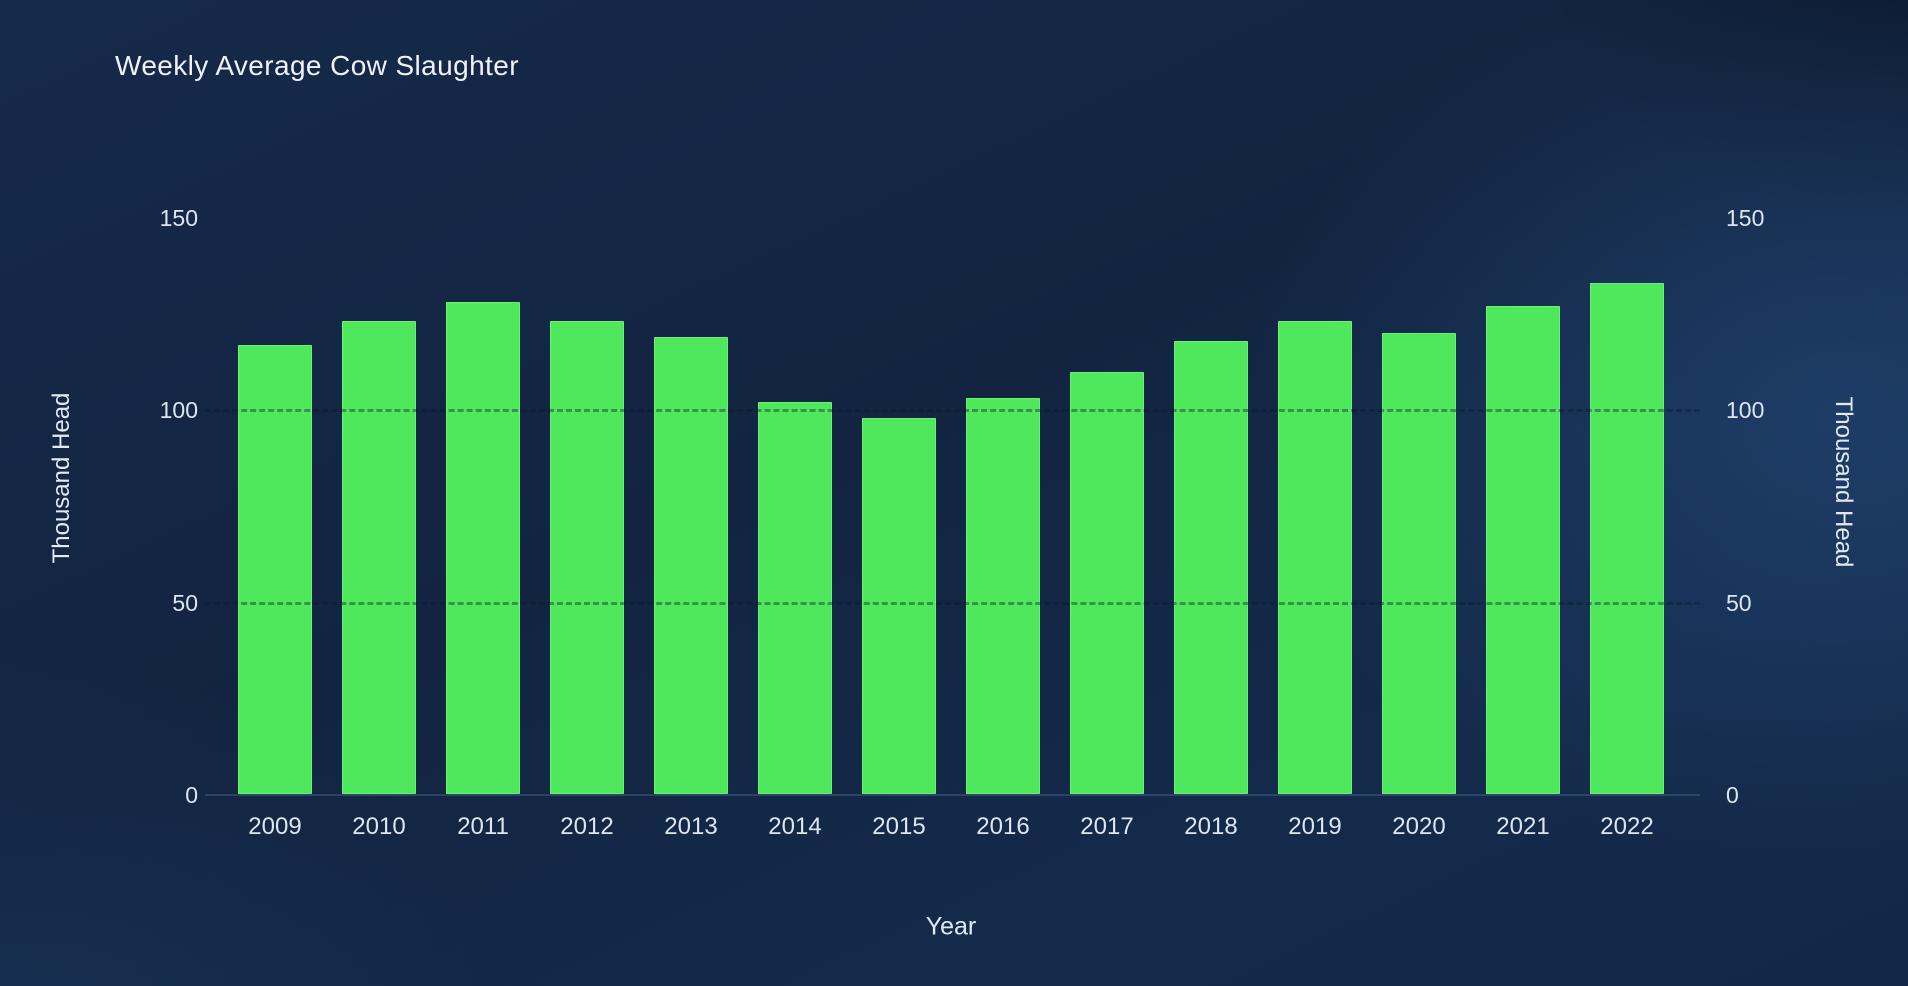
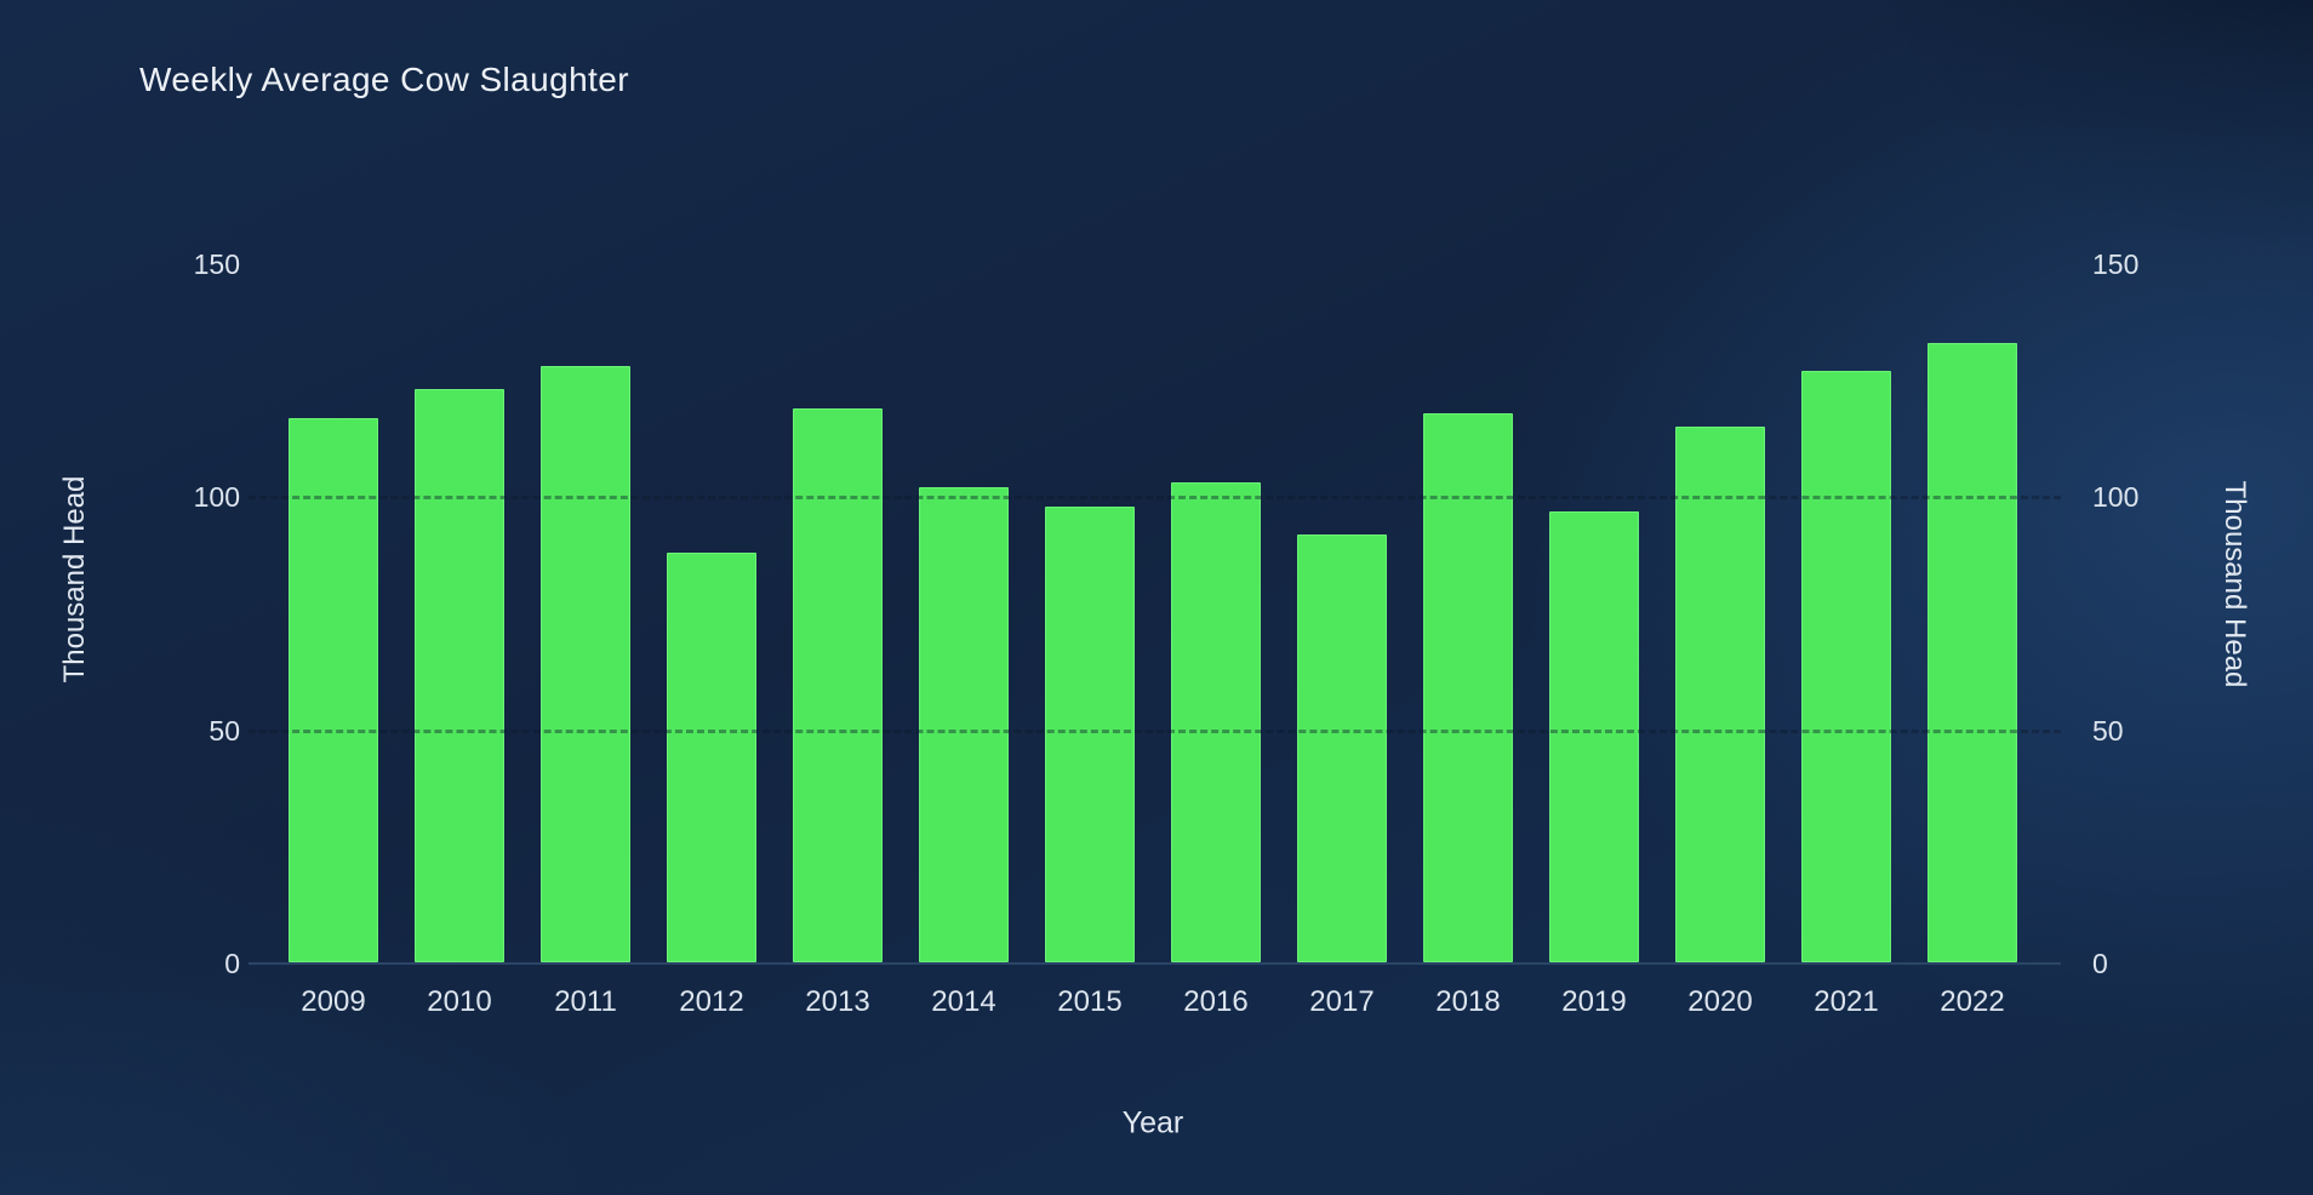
2012: 123 -> 88
2017: 110 -> 92
2019: 123 -> 97
2020: 120 -> 115
